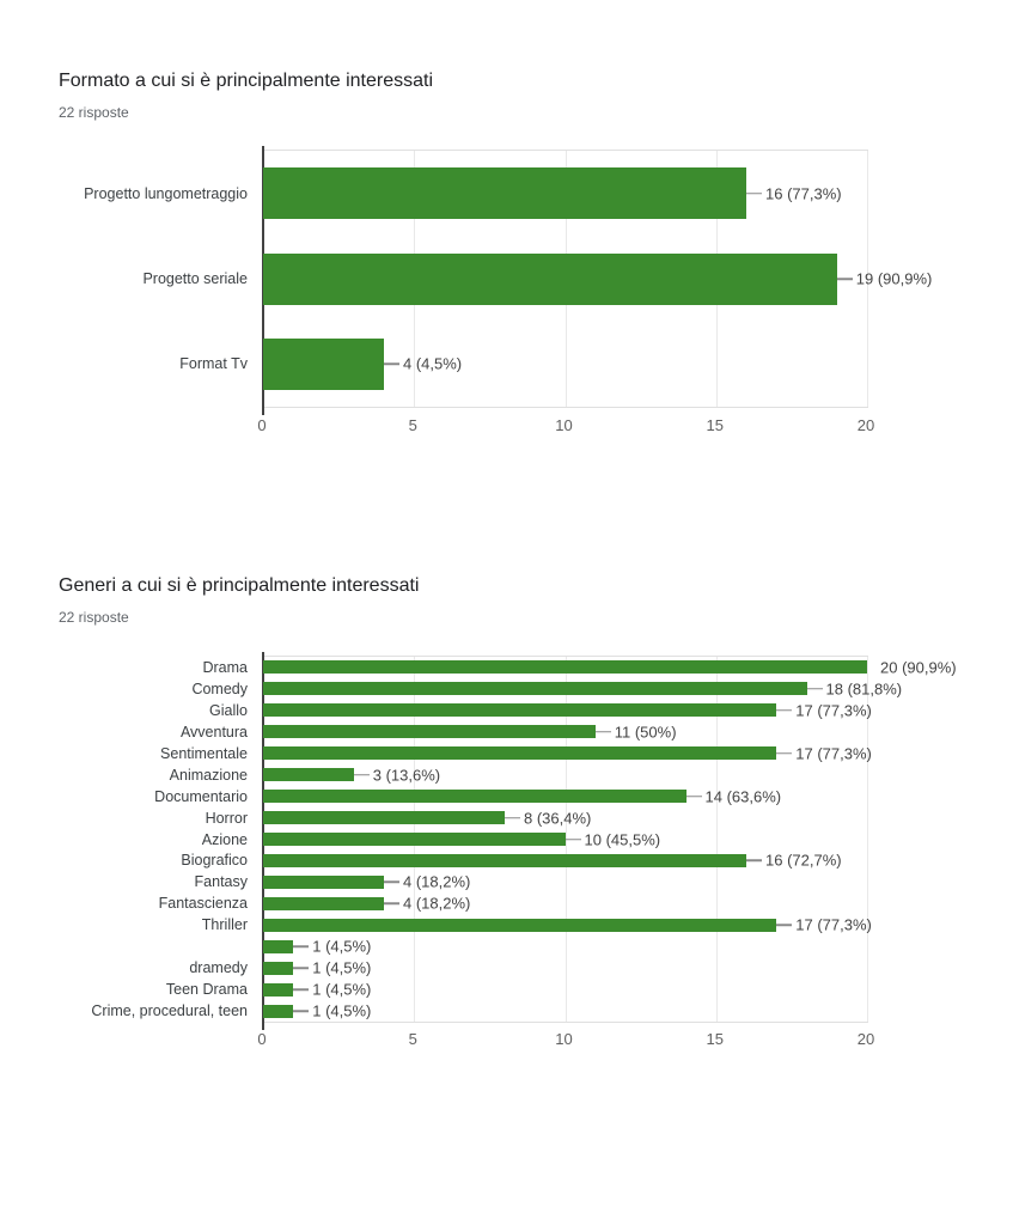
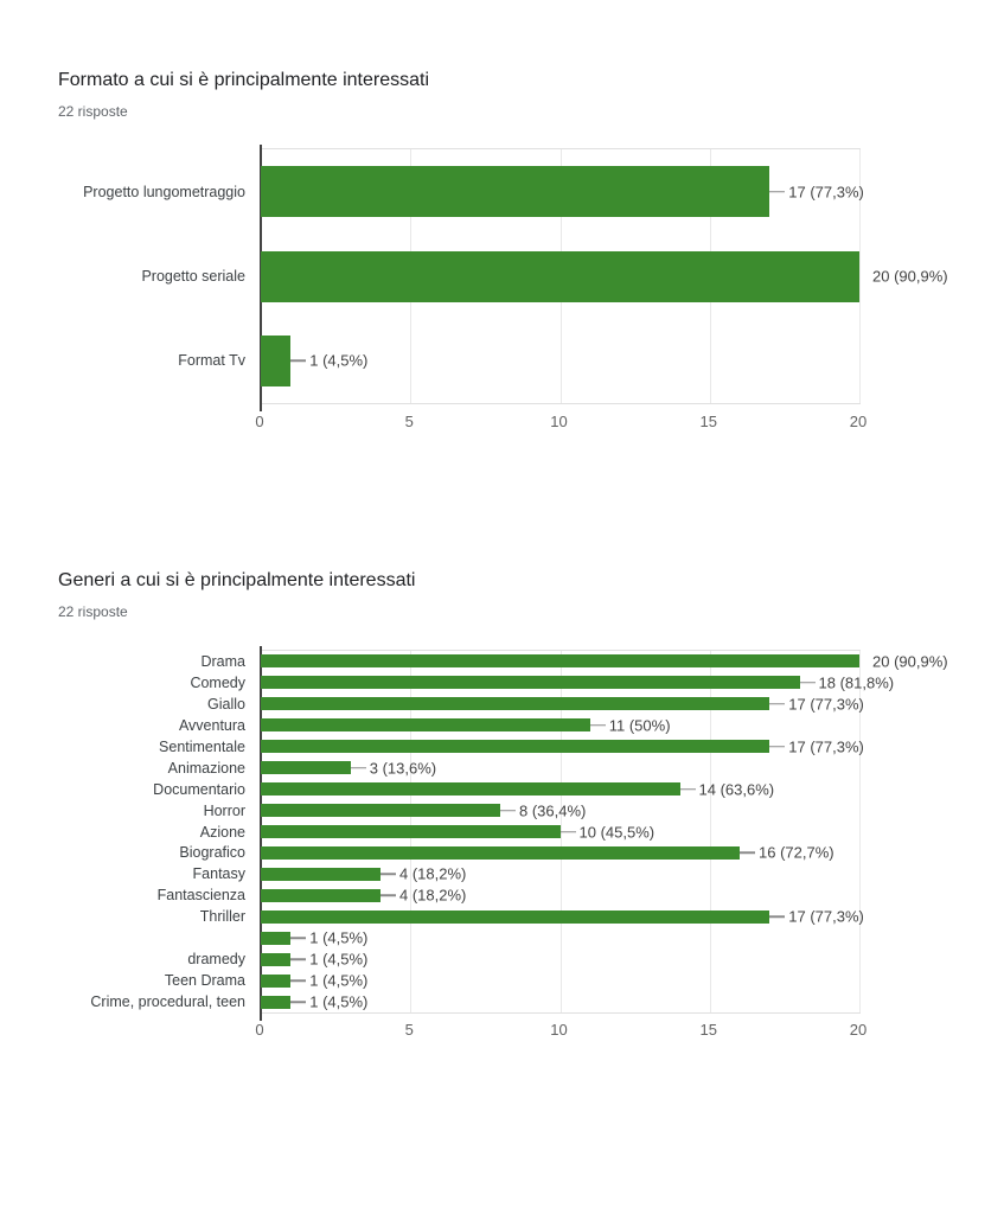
Formato a cui si è principalmente interessati/Progetto lungometraggio: 16 -> 17
Formato a cui si è principalmente interessati/Progetto seriale: 19 -> 20
Formato a cui si è principalmente interessati/Format Tv: 4 -> 1
